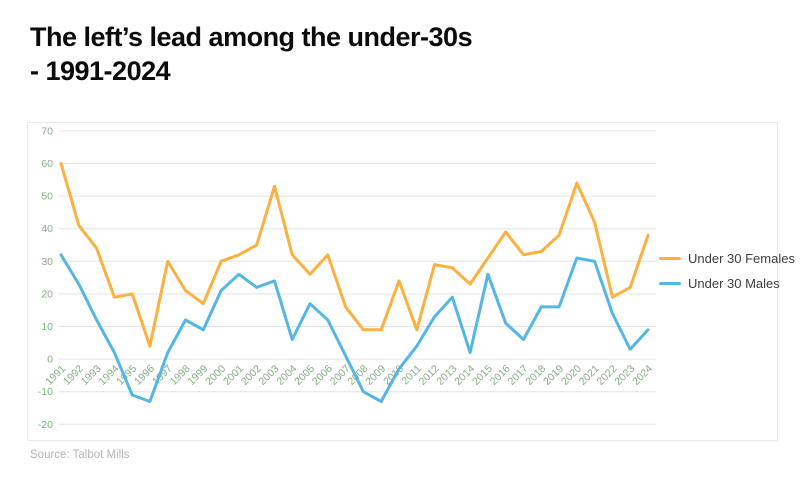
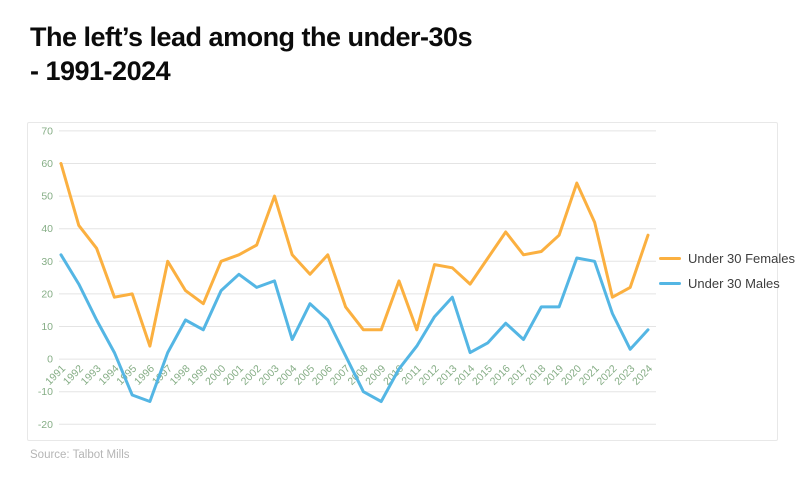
Under 30 Females/2003: 53 -> 50
Under 30 Males/2015: 26 -> 5
